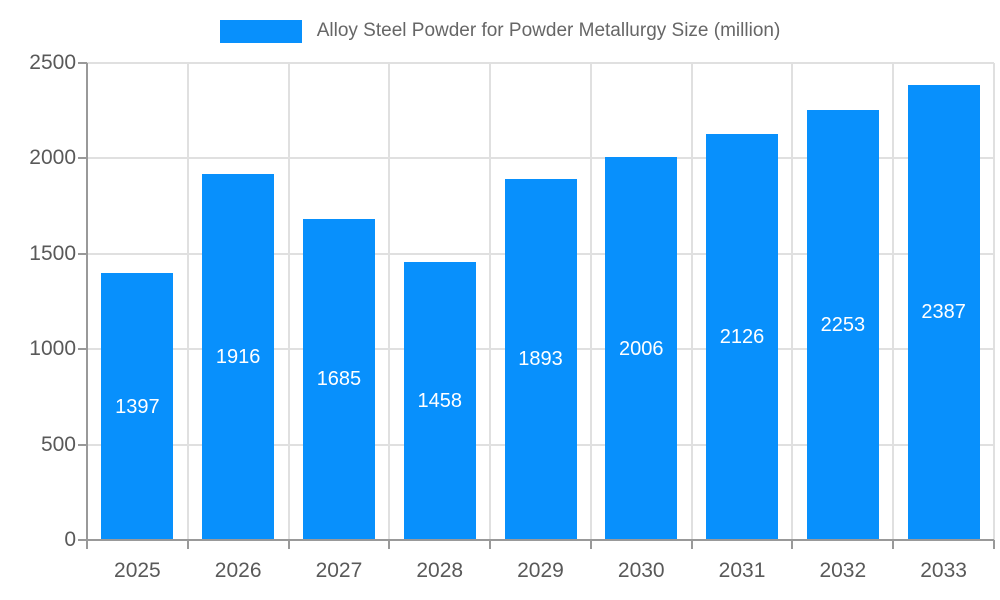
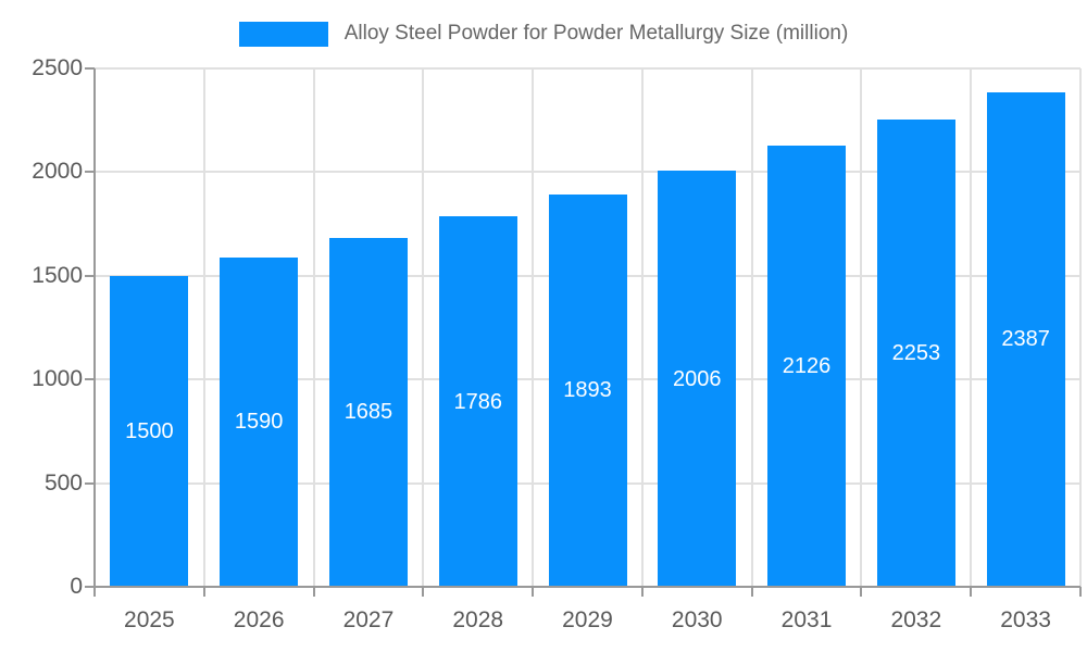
2025: 1397 -> 1500
2026: 1916 -> 1590
2028: 1458 -> 1786
